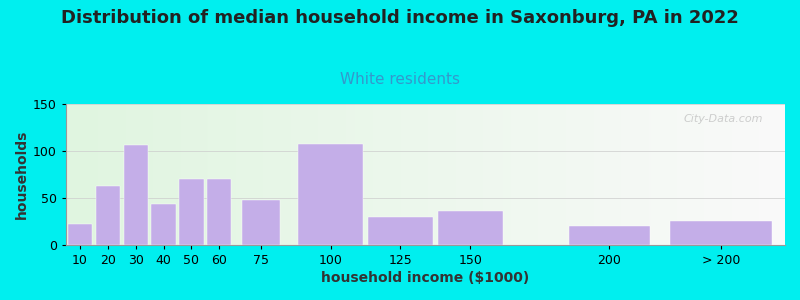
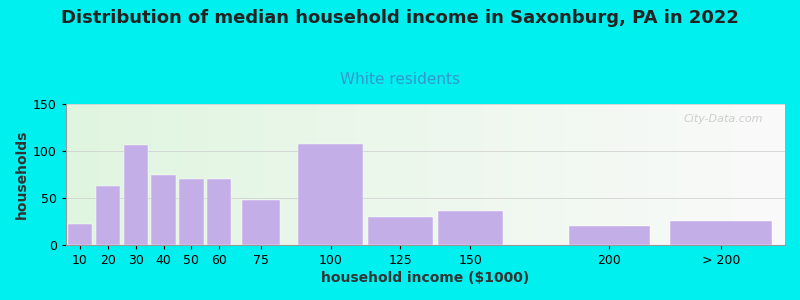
40: 44 -> 74
